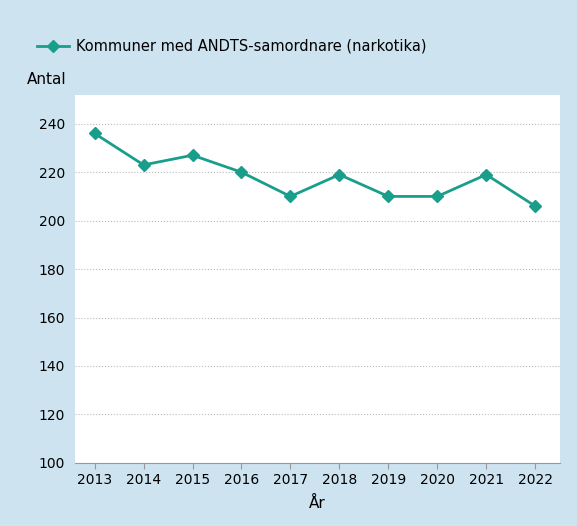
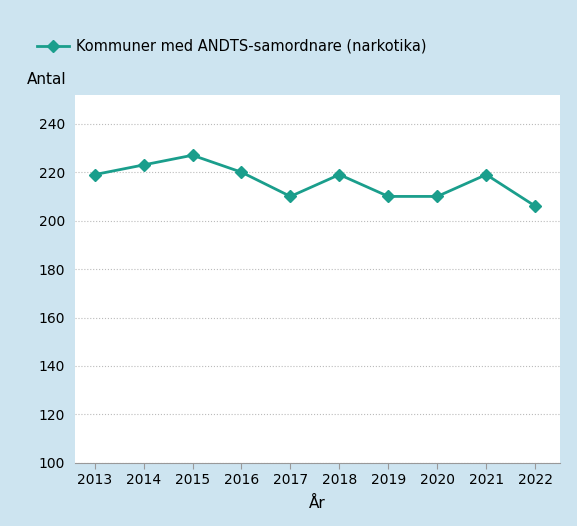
2013: 236 -> 219
